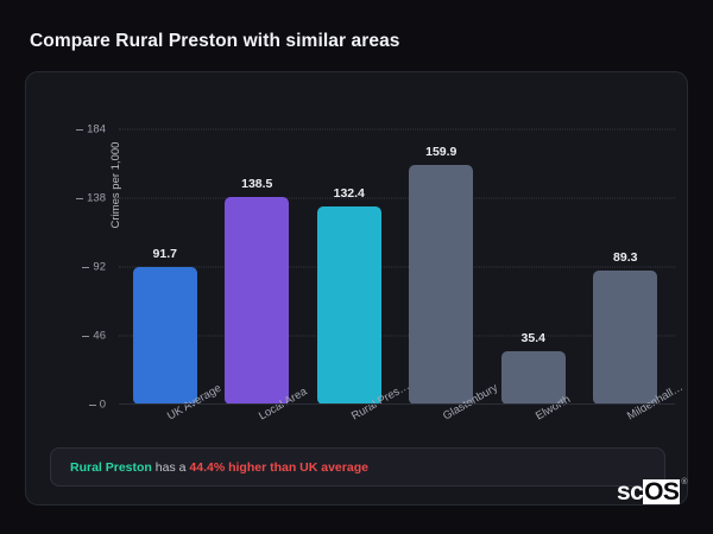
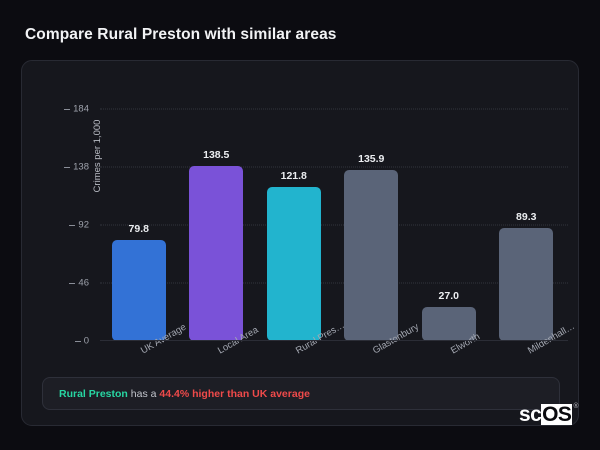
UK Average: 91.7 -> 79.8
Rural Pres…: 132.4 -> 121.8
Glastonbury: 159.9 -> 135.9
Elworth: 35.4 -> 27.0
